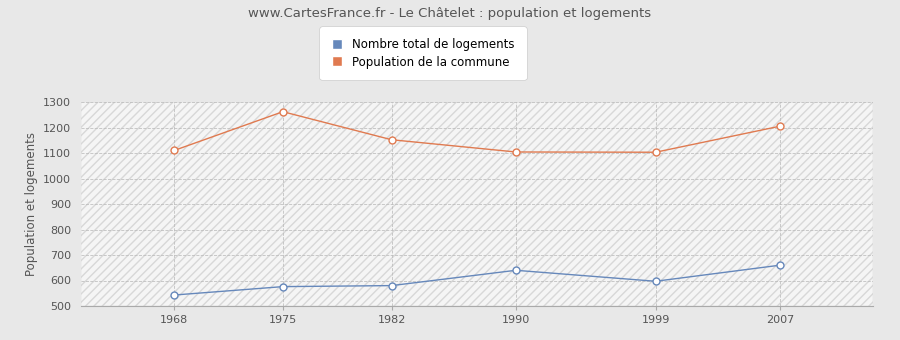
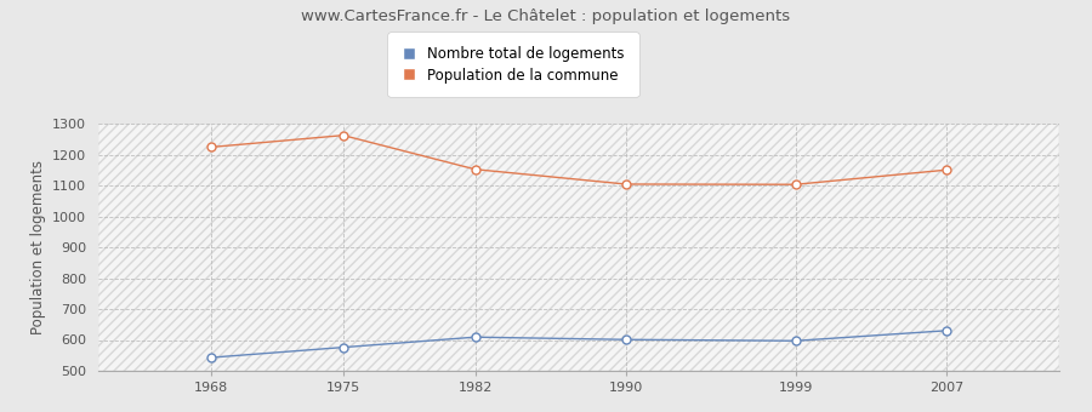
Population de la commune/1968: 1110 -> 1224
Nombre total de logements/1982: 580 -> 609
Nombre total de logements/1990: 640 -> 601
Nombre total de logements/2007: 660 -> 630
Population de la commune/2007: 1205 -> 1150
